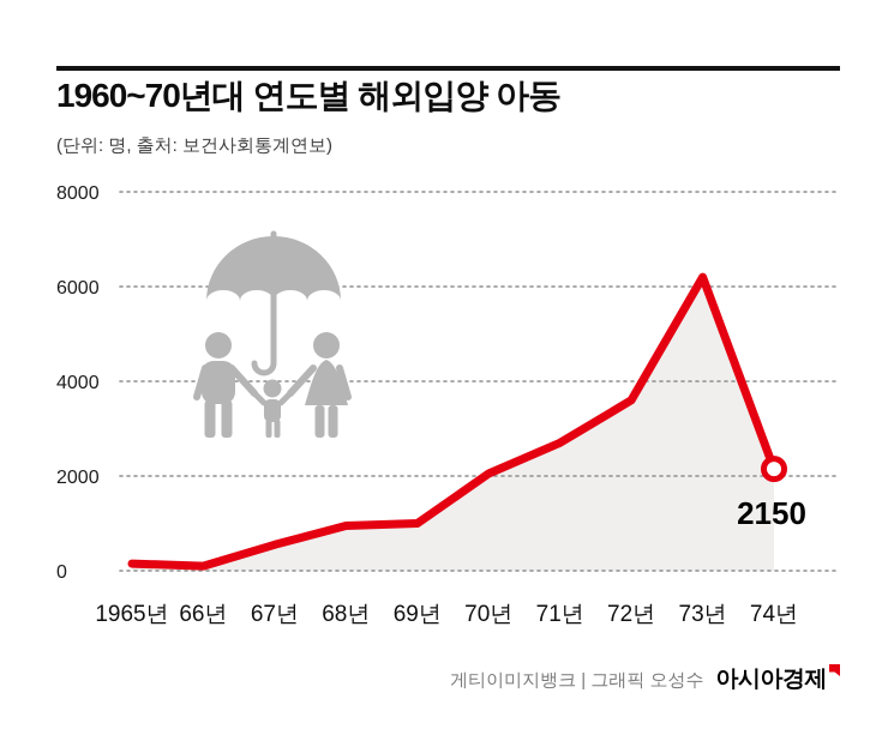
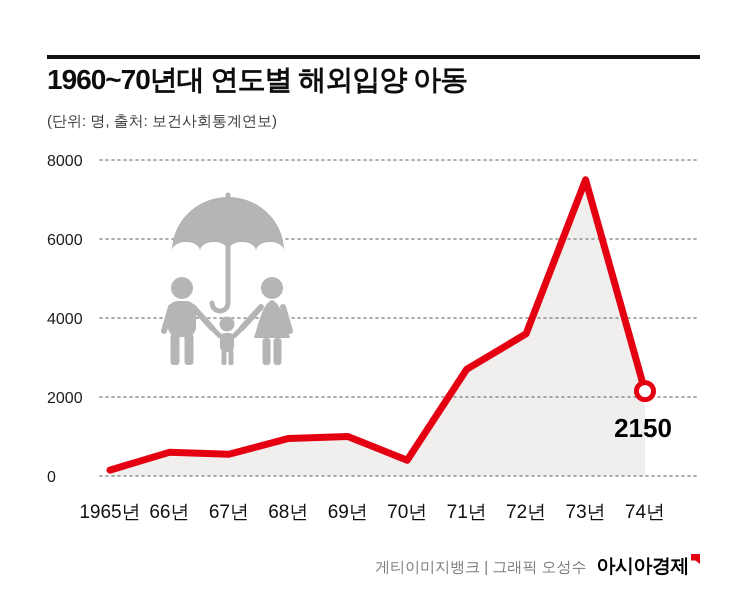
66년: 100 -> 600
70년: 2000 -> 400
73년: 6200 -> 7500
